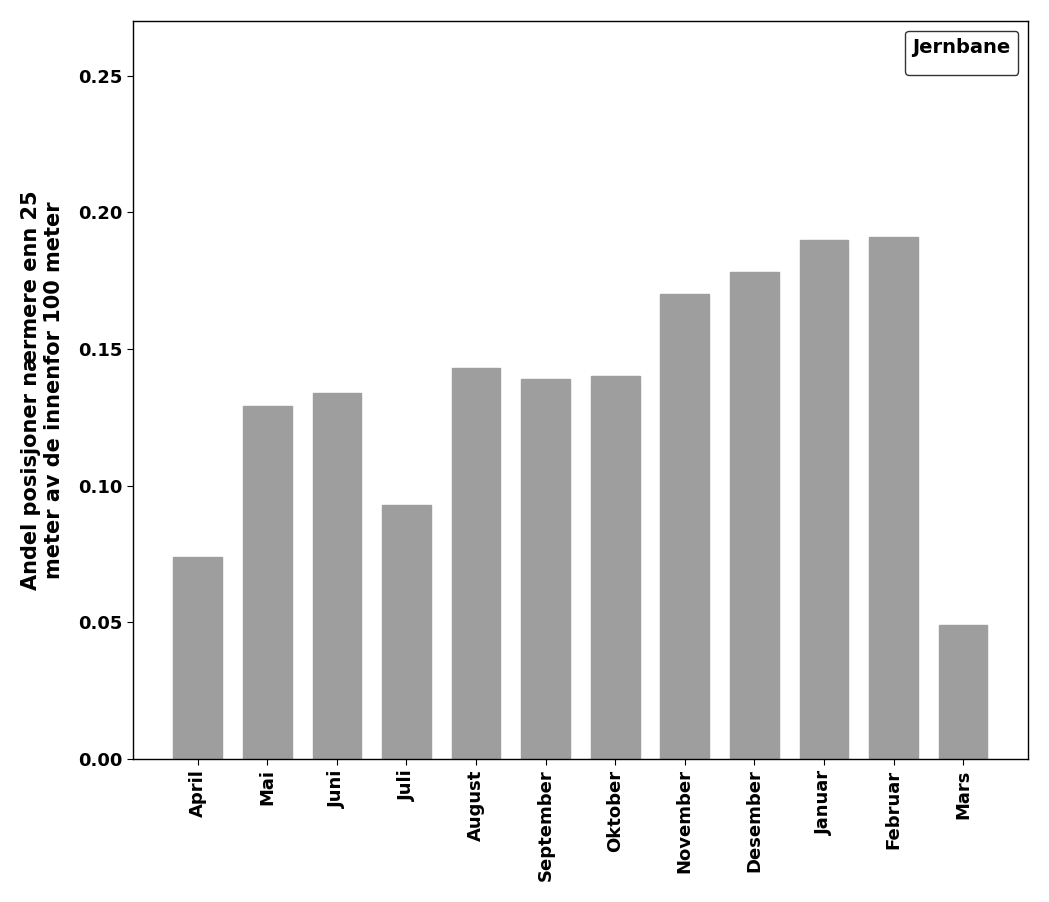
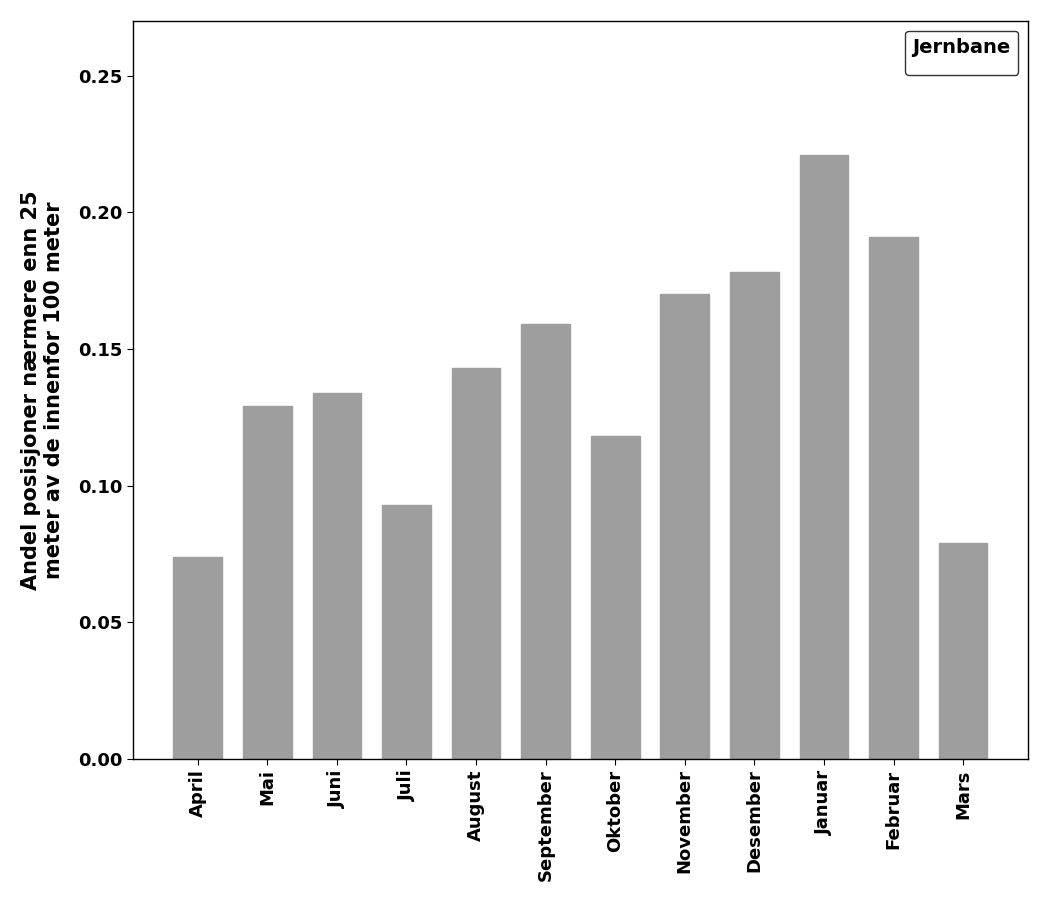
September: 0.139 -> 0.159
Oktober: 0.140 -> 0.118
Januar: 0.190 -> 0.221
Mars: 0.049 -> 0.079
